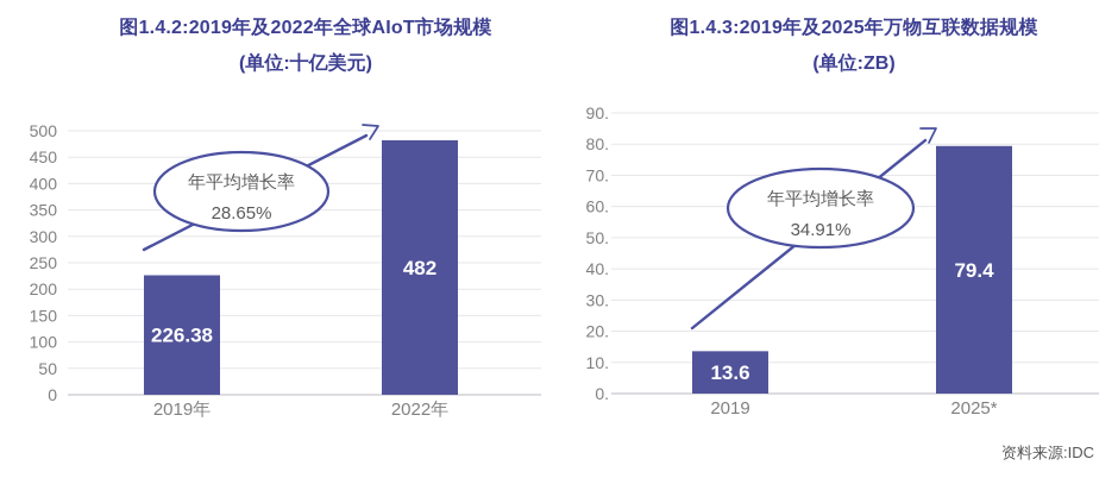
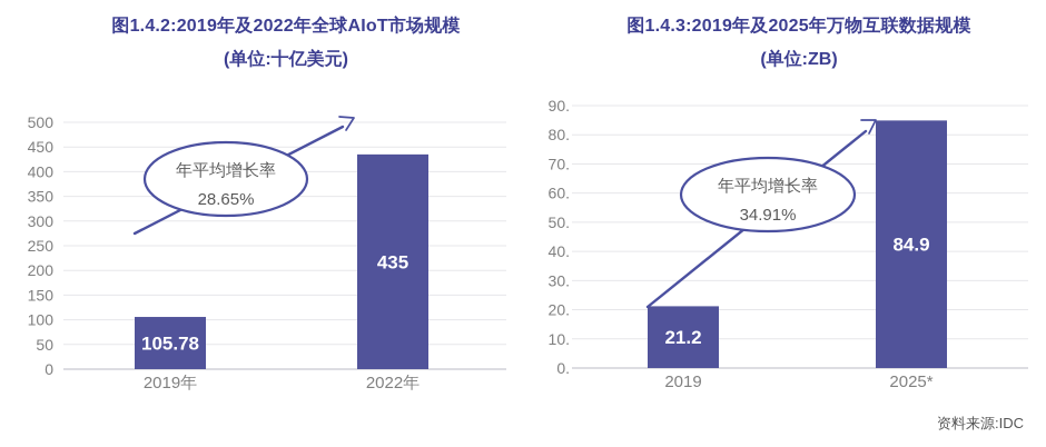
图1.4.2:2019年及2022年全球AIoT市场规模/2019年: 226.38 -> 105.78
图1.4.2:2019年及2022年全球AIoT市场规模/2022年: 482 -> 435
图1.4.3:2019年及2025年万物互联数据规模/2019: 13.6 -> 21.2
图1.4.3:2019年及2025年万物互联数据规模/2025*: 79.4 -> 84.9
